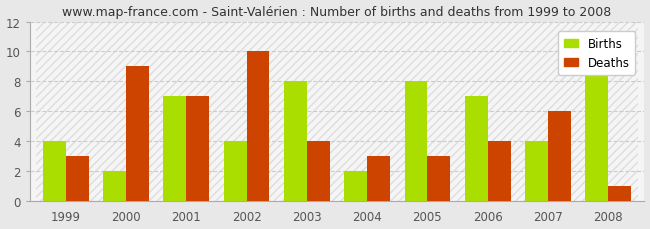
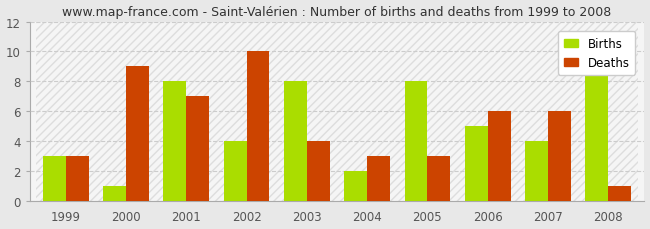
Births/1999: 4 -> 3
Births/2000: 2 -> 1
Births/2001: 7 -> 8
Births/2006: 7 -> 5
Deaths/2006: 4 -> 6
